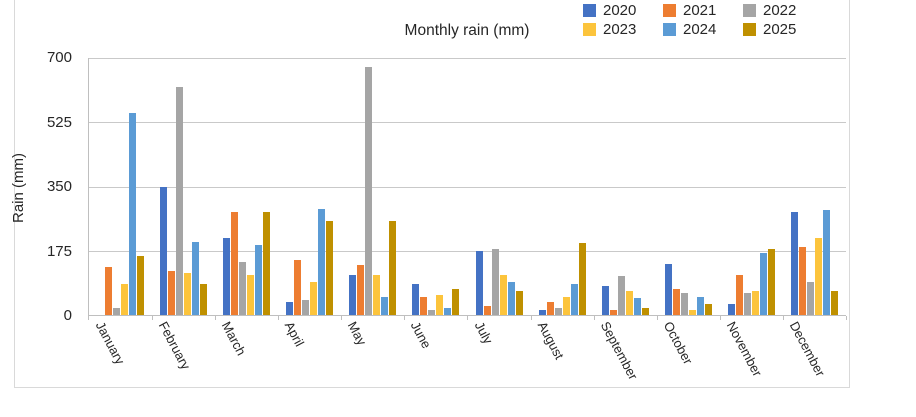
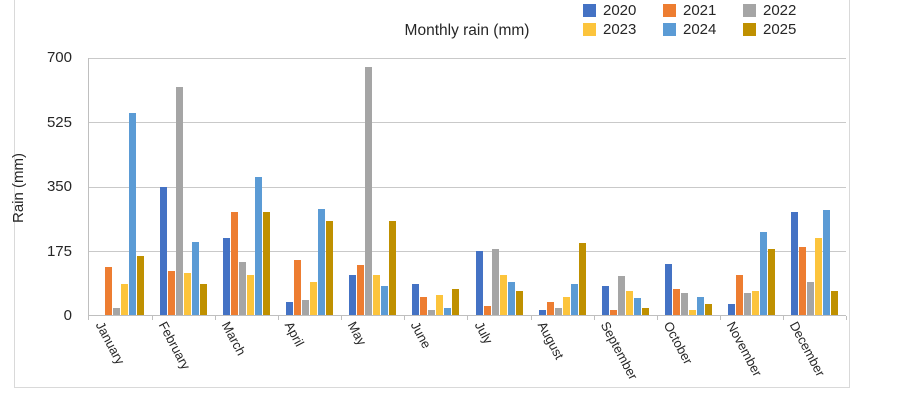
2024/March: 190 -> 380
2024/May: 50 -> 80
2024/November: 170 -> 220
